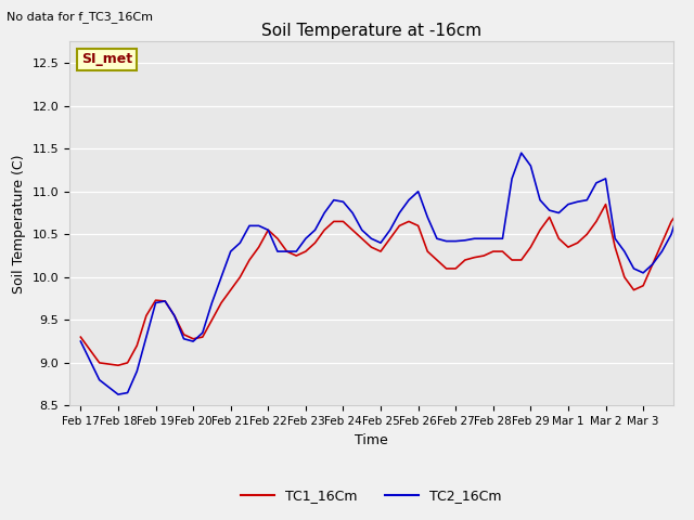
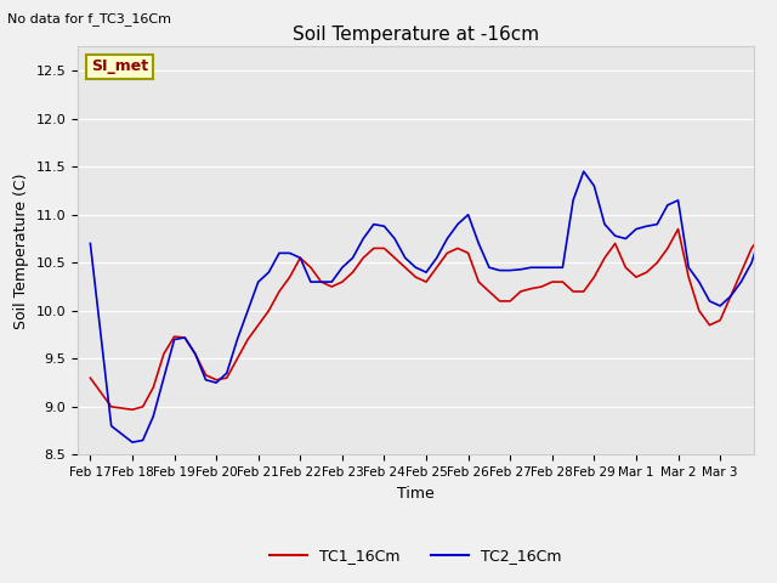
TC2_16Cm/Feb 17: 9.25 -> 10.70
